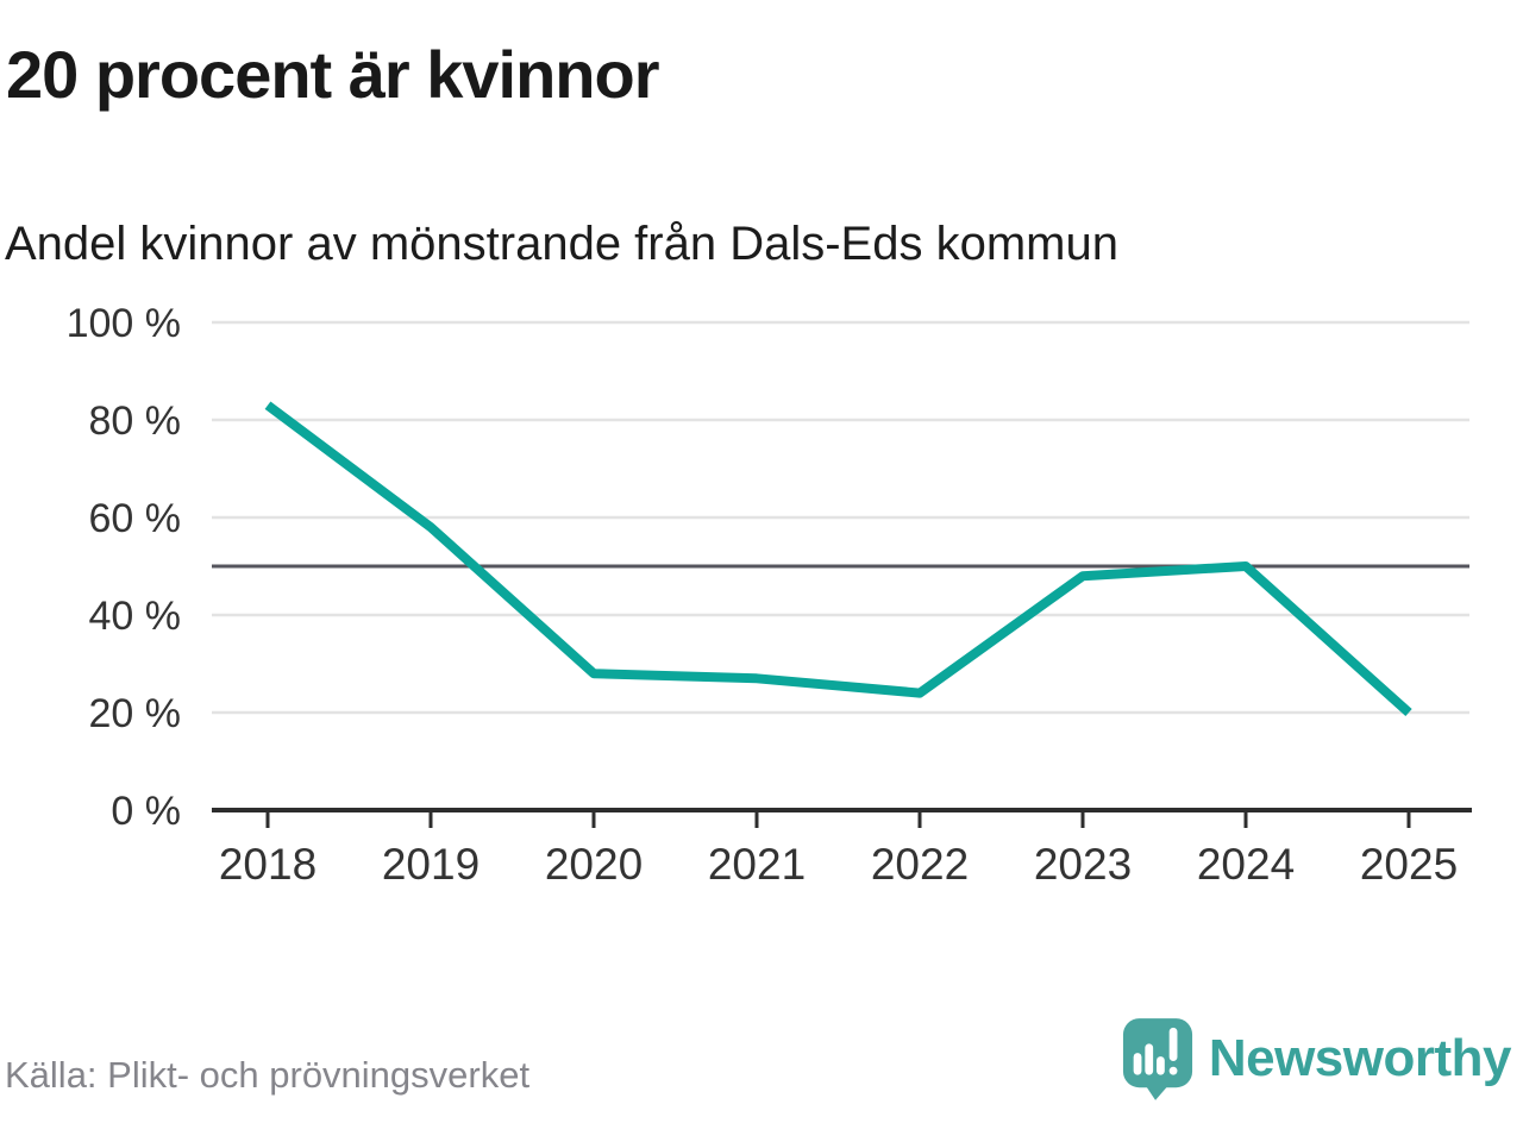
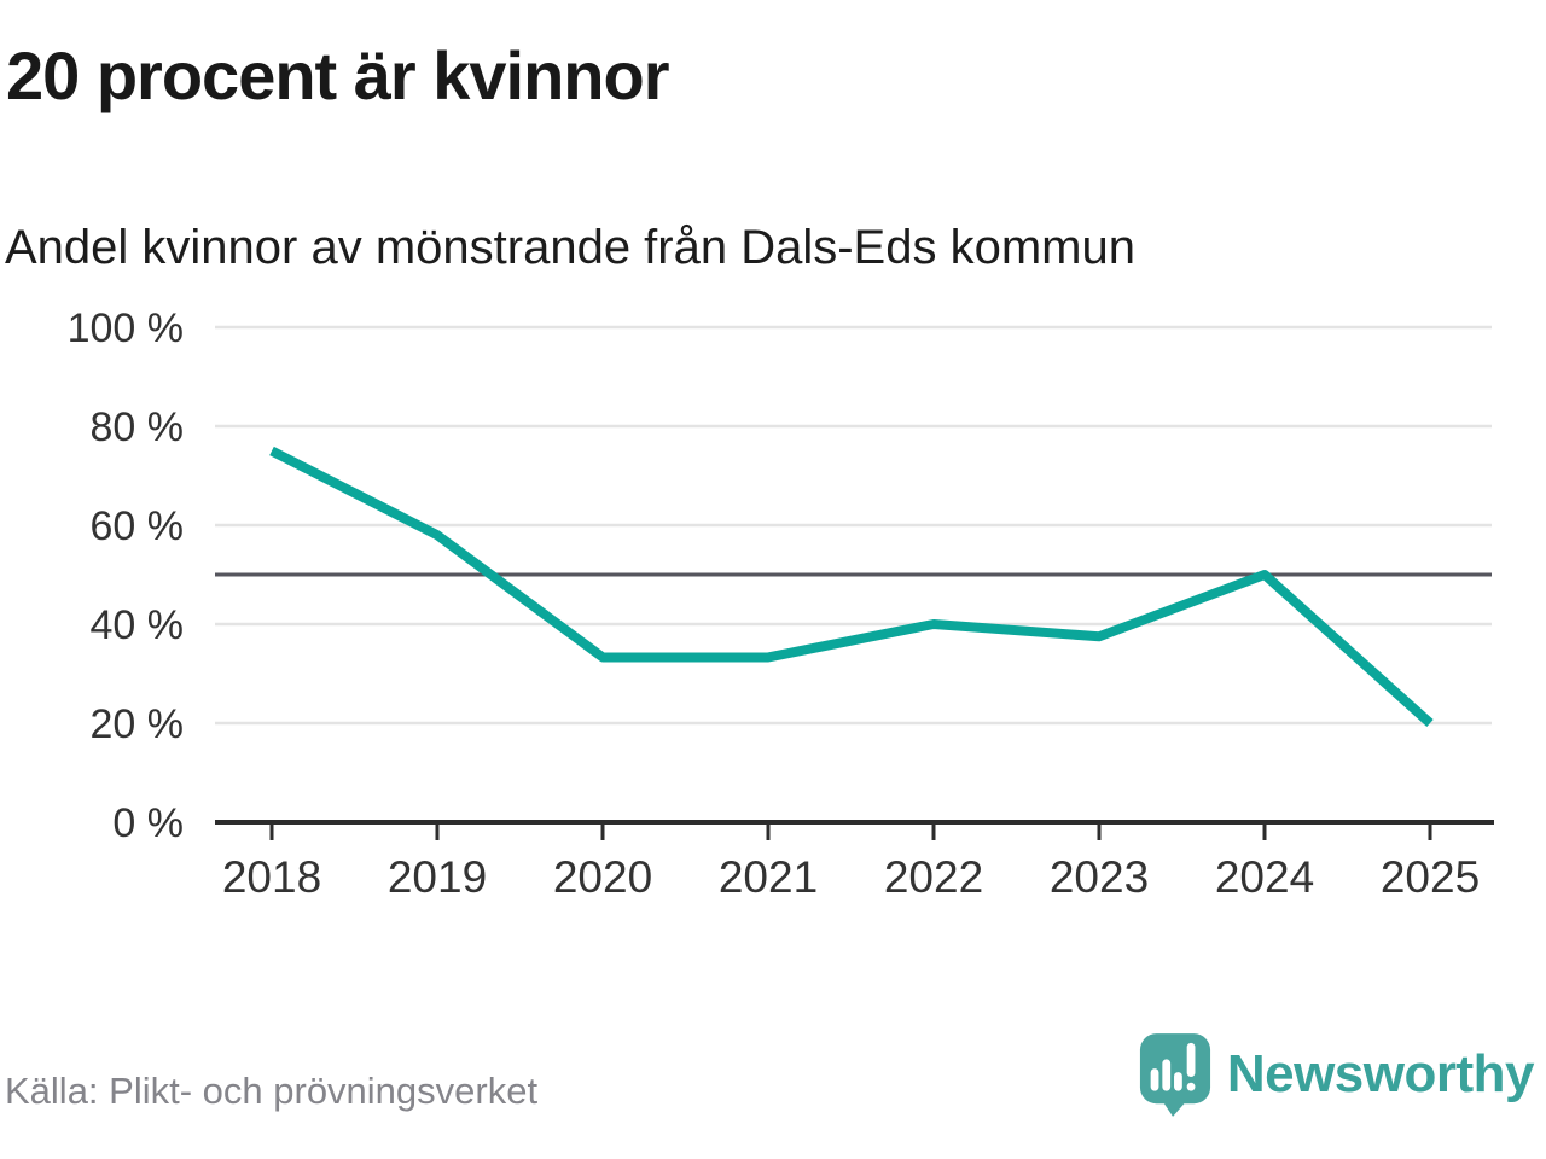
2018: 83% -> 75%
2020: 28% -> 33%
2021: 27% -> 33%
2022: 24% -> 40%
2023: 48% -> 38%
